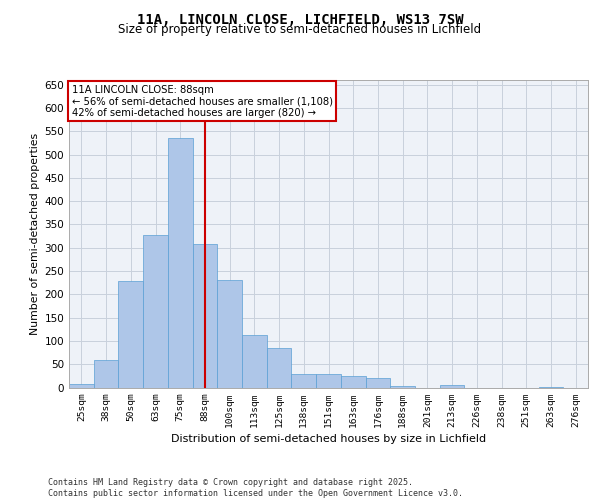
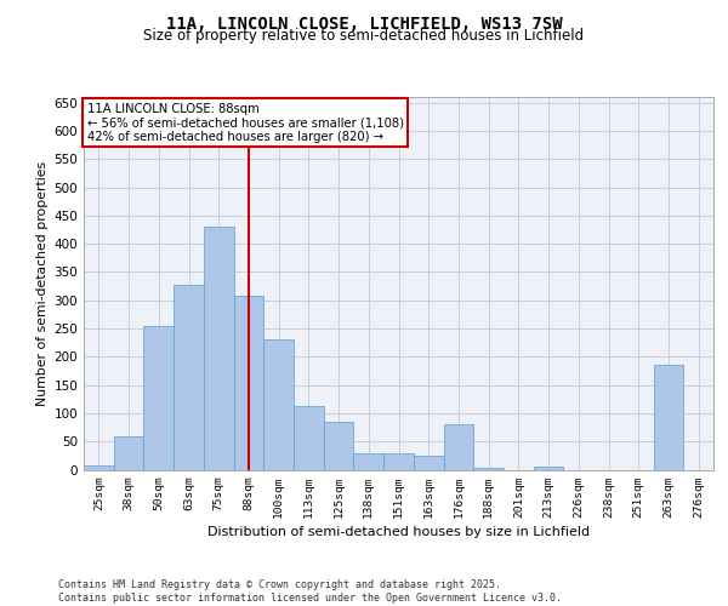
50sqm: 228 -> 255
75sqm: 535 -> 430
176sqm: 20 -> 80
263sqm: 1 -> 185
